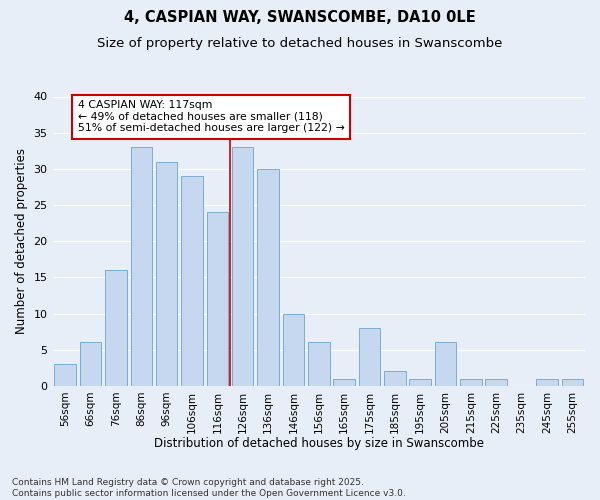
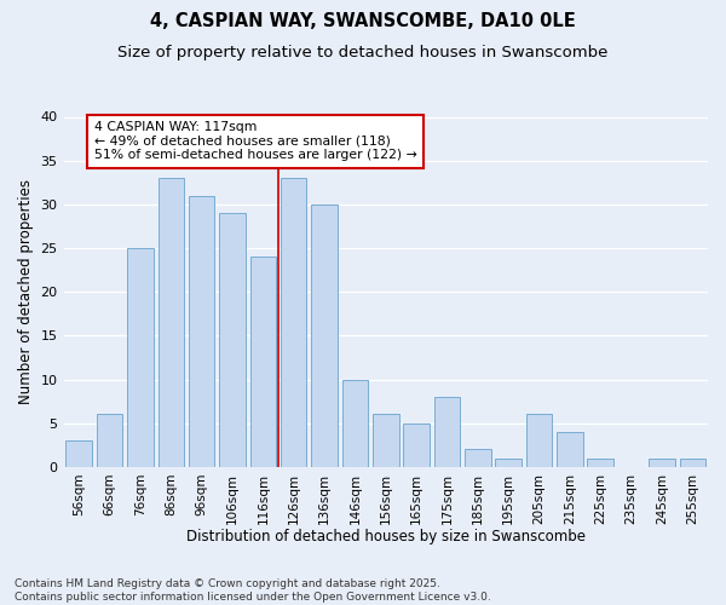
76sqm: 16 -> 25
165sqm: 1 -> 5
215sqm: 1 -> 4
